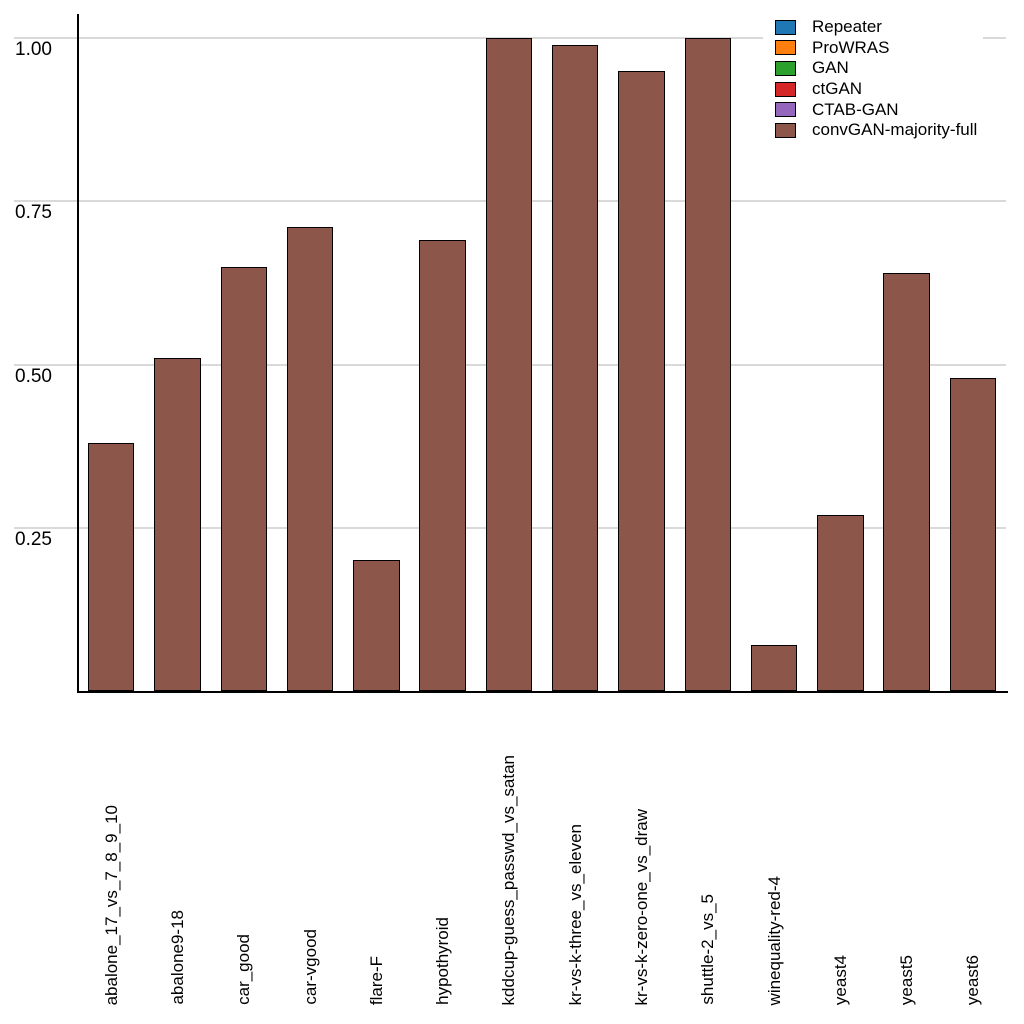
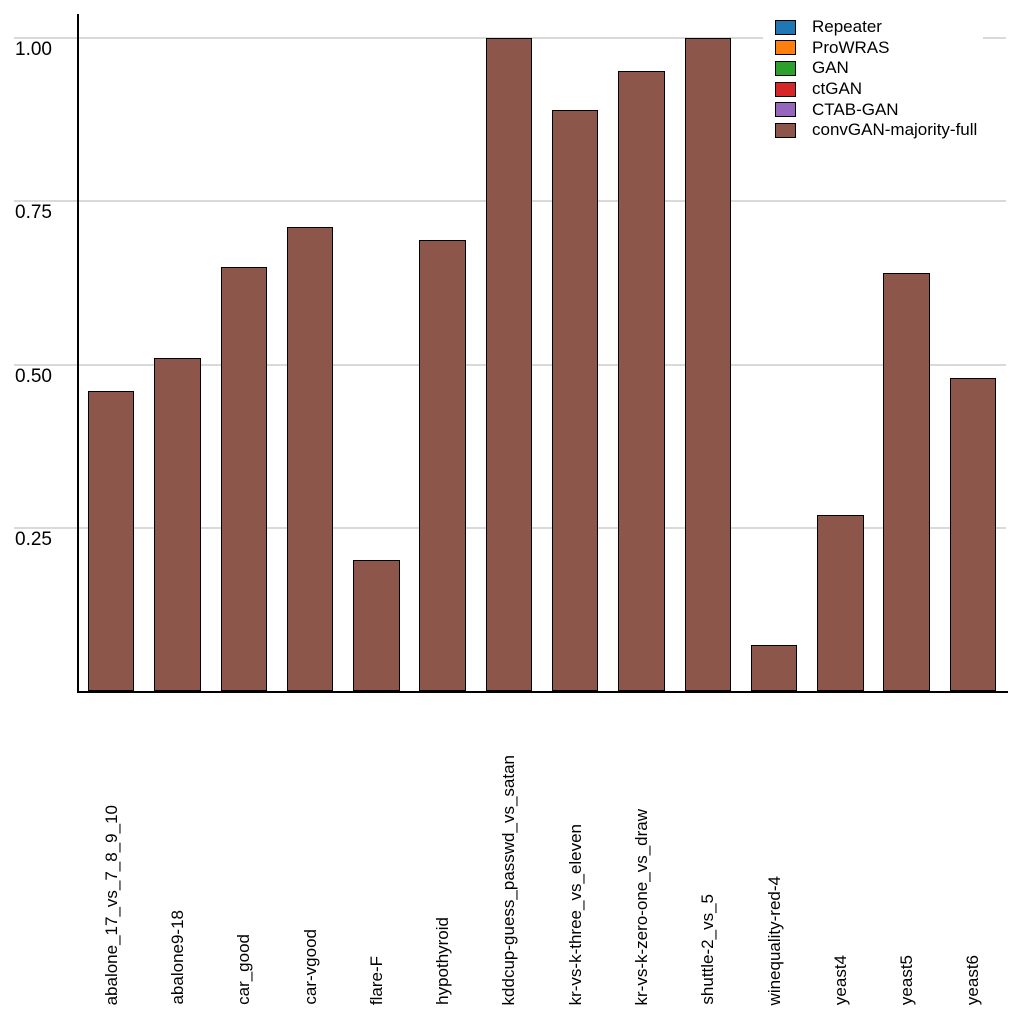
abalone_17_vs_7_8_9_10: 0.38 -> 0.46
kr-vs-k-three_vs_eleven: 0.99 -> 0.89
